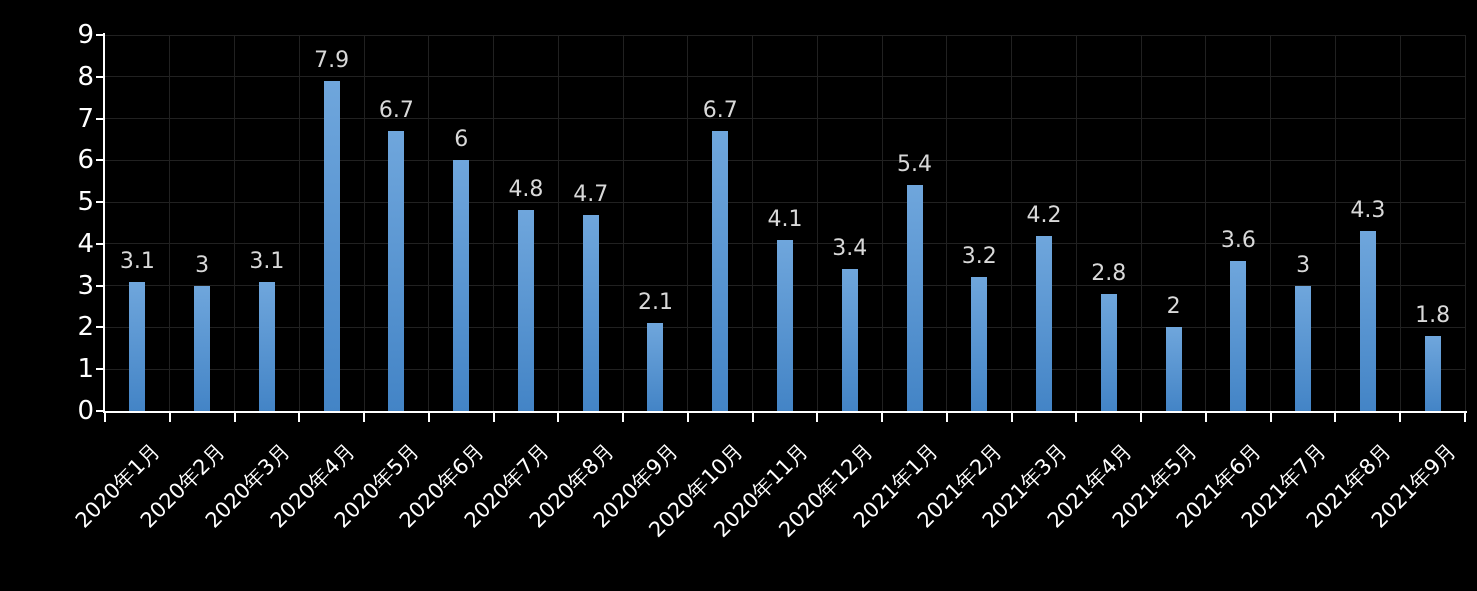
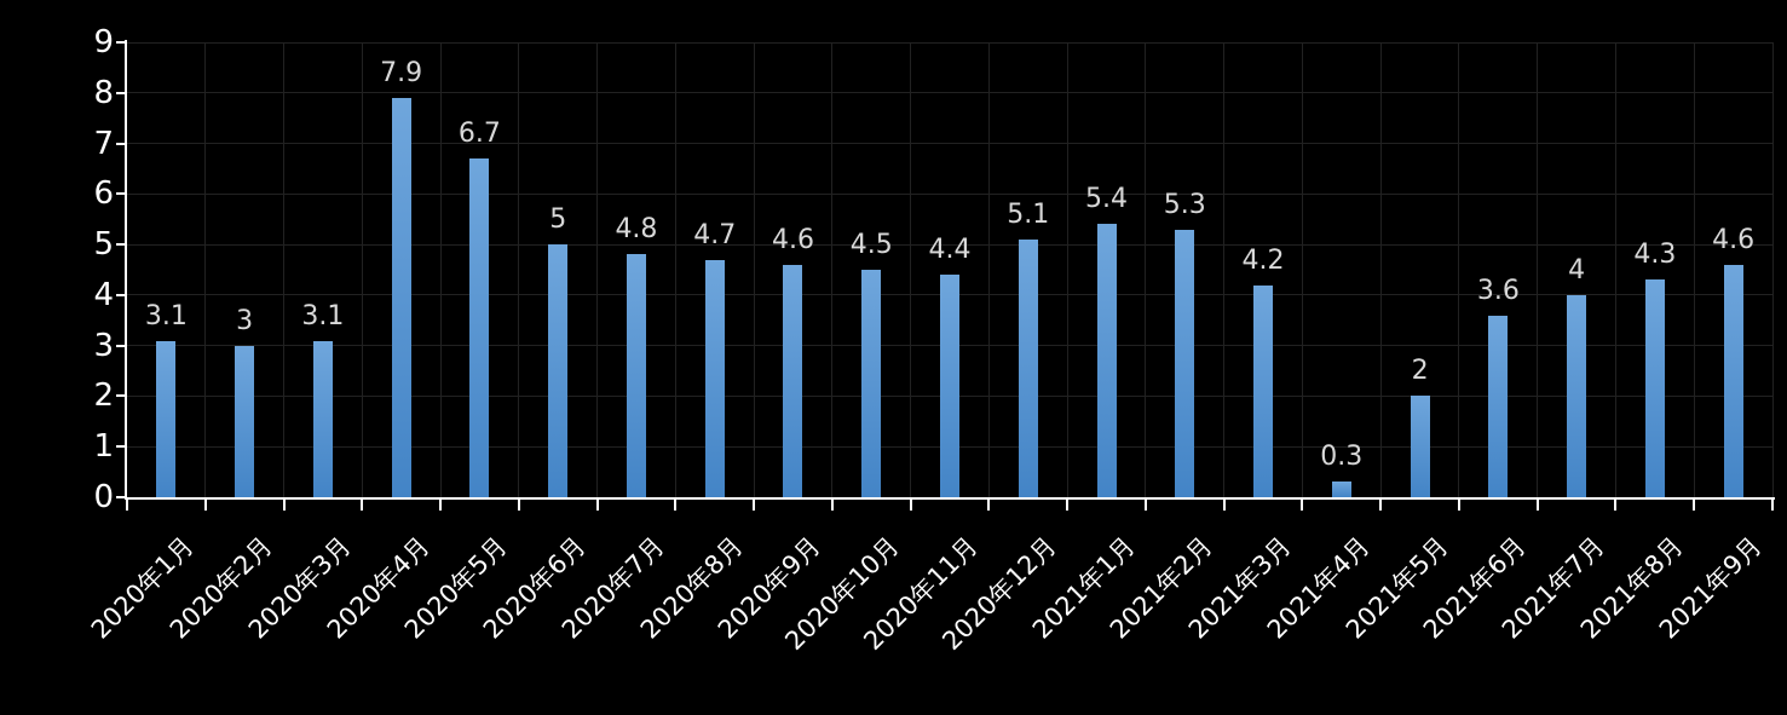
2020年6月: 6 -> 5
2020年9月: 2.1 -> 4.6
2020年10月: 6.7 -> 4.5
2020年11月: 4.1 -> 4.4
2020年12月: 3.4 -> 5.1
2021年2月: 3.2 -> 5.3
2021年4月: 2.8 -> 0.3
2021年7月: 3 -> 4
2021年9月: 1.8 -> 4.6
